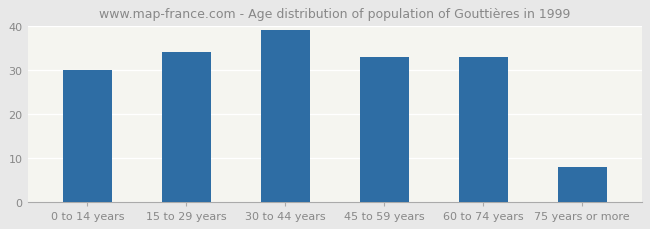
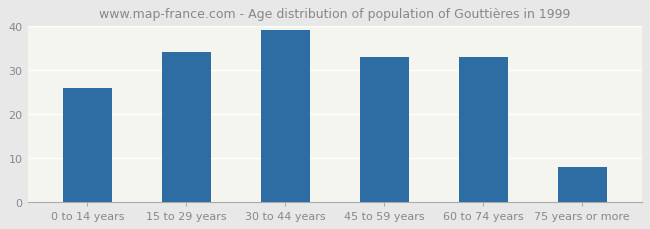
0 to 14 years: 30 -> 26
